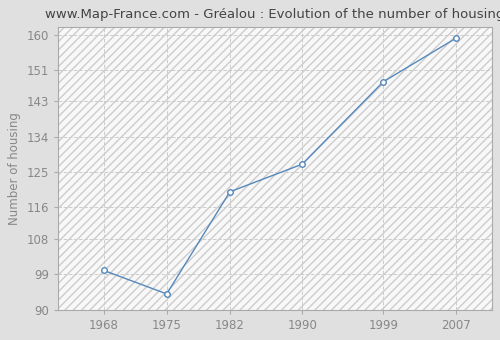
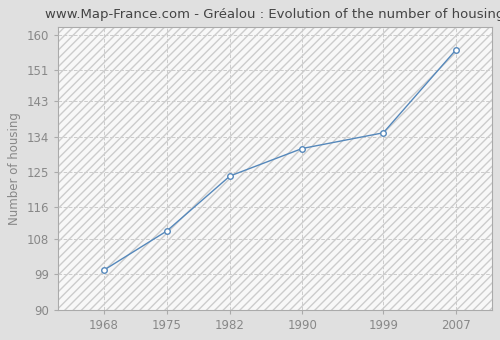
1975: 94 -> 110
1982: 120 -> 124
1990: 127 -> 131
1999: 148 -> 135
2007: 159 -> 156
